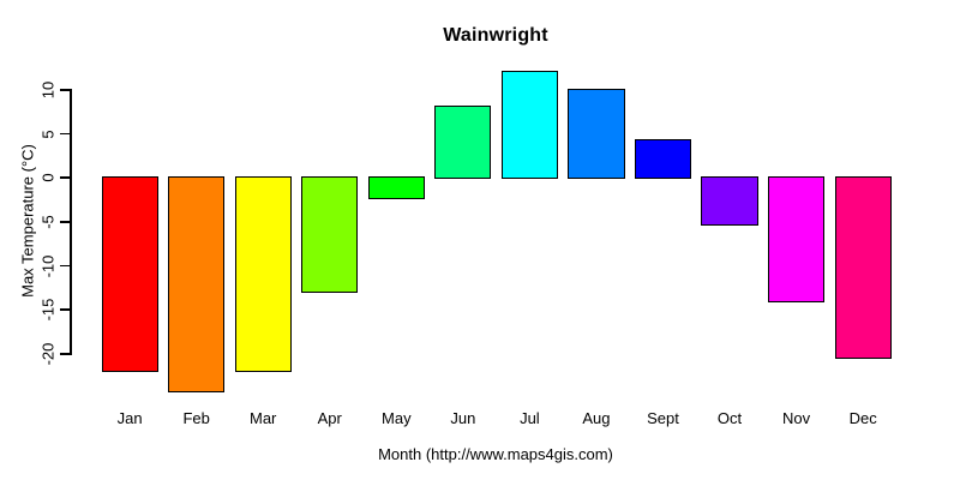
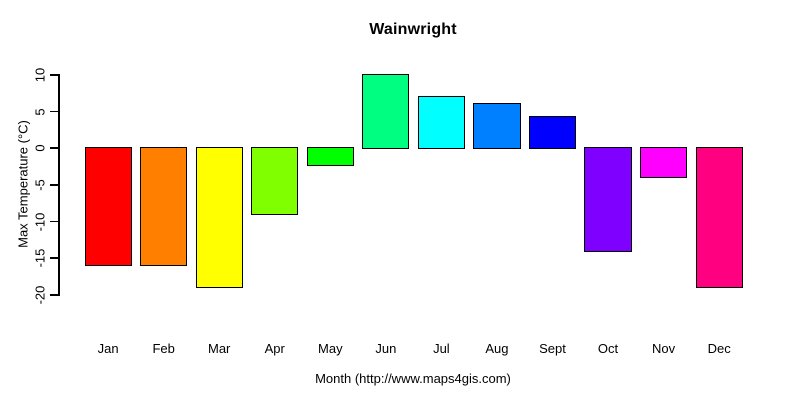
Jan: -22 -> -16
Feb: -24 -> -16
Mar: -22 -> -19
Apr: -13 -> -9
Jun: 8 -> 10
Jul: 12 -> 7
Aug: 10 -> 6
Oct: -5 -> -14
Nov: -14 -> -4
Dec: -20 -> -19
